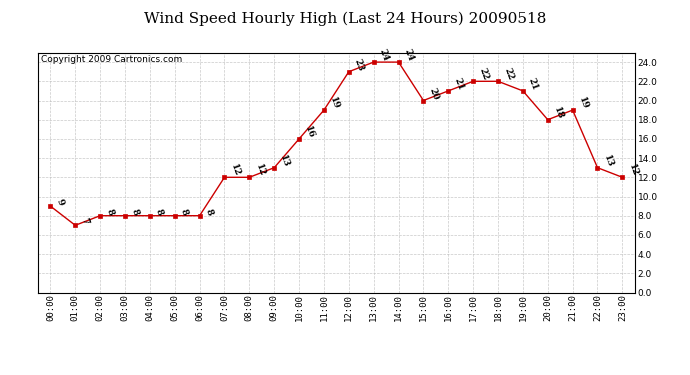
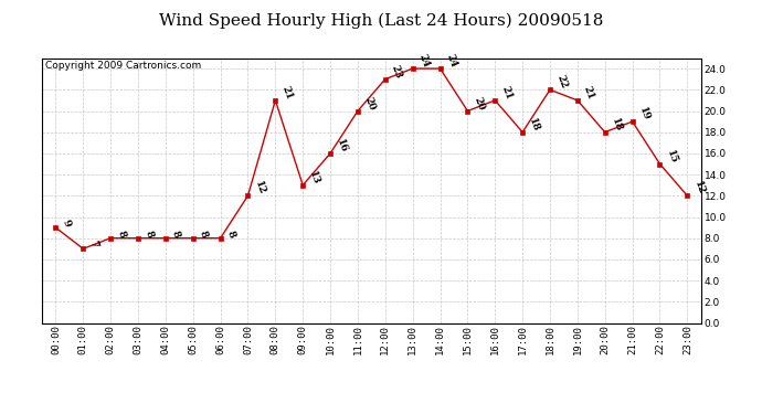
08:00: 12 -> 21
11:00: 19 -> 20
17:00: 22 -> 18
22:00: 13 -> 15
